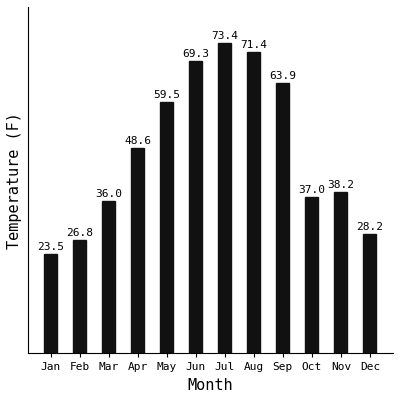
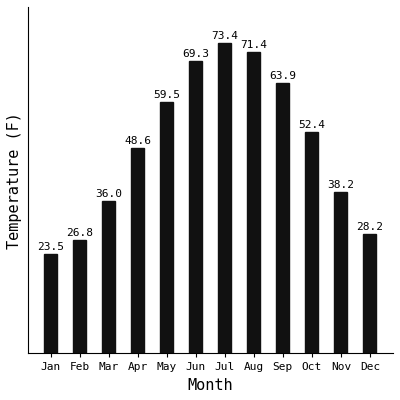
Oct: 37.0 -> 52.4
